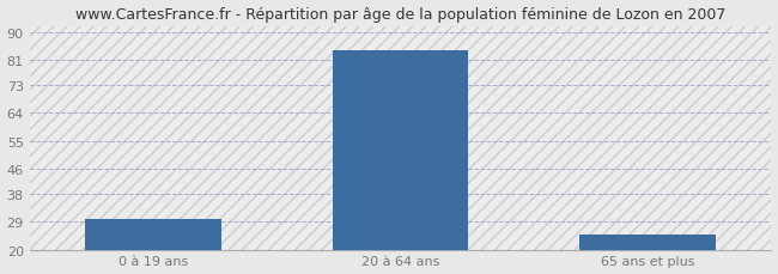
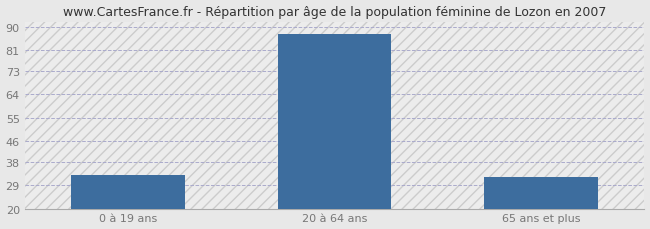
0 à 19 ans: 30 -> 33
20 à 64 ans: 84 -> 87
65 ans et plus: 25 -> 32
